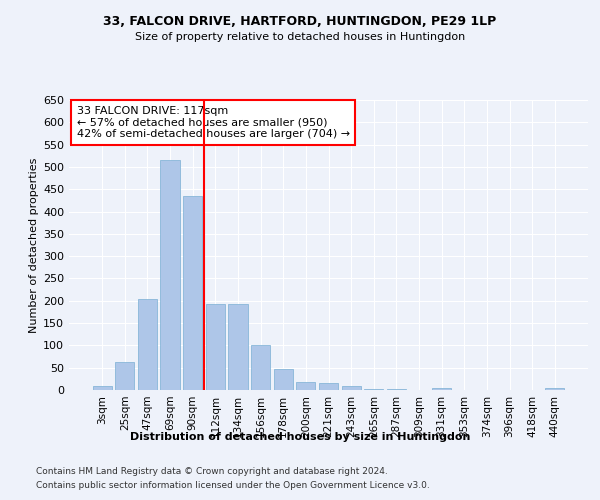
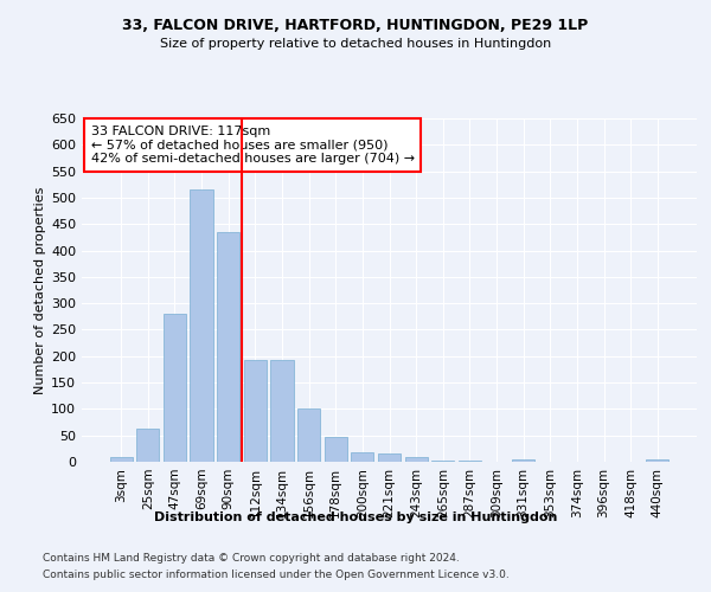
47sqm: 205 -> 280
